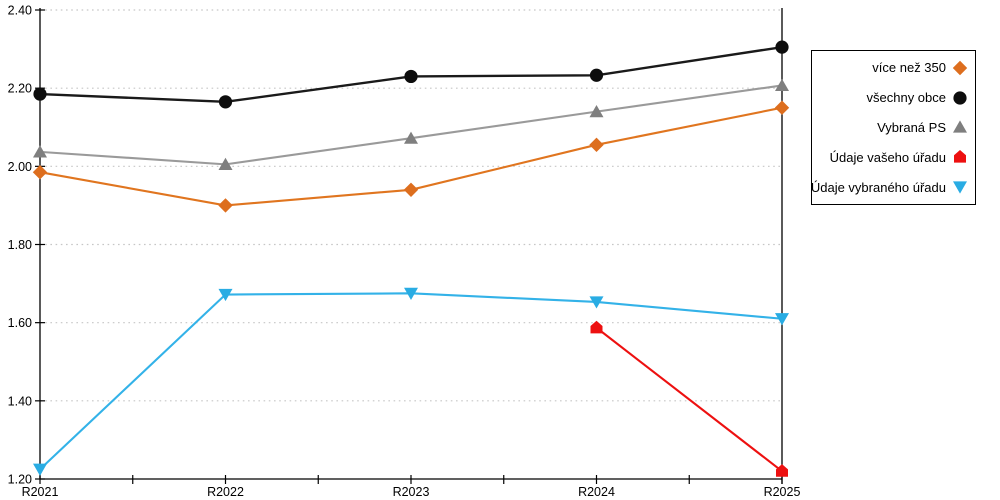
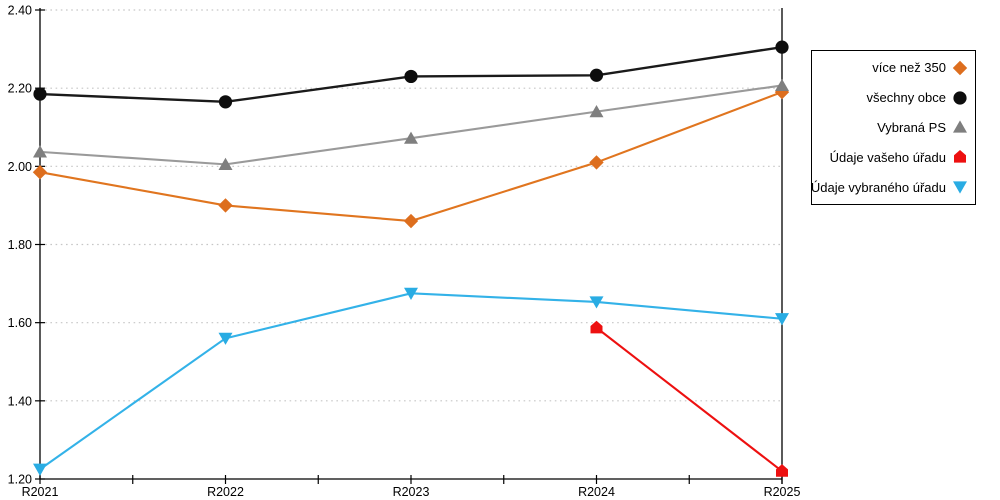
Údaje vybraného úřadu/R2022: 1.67 -> 1.56
více než 350/R2023: 1.94 -> 1.86
více než 350/R2024: 2.06 -> 2.01
více než 350/R2025: 2.15 -> 2.19
